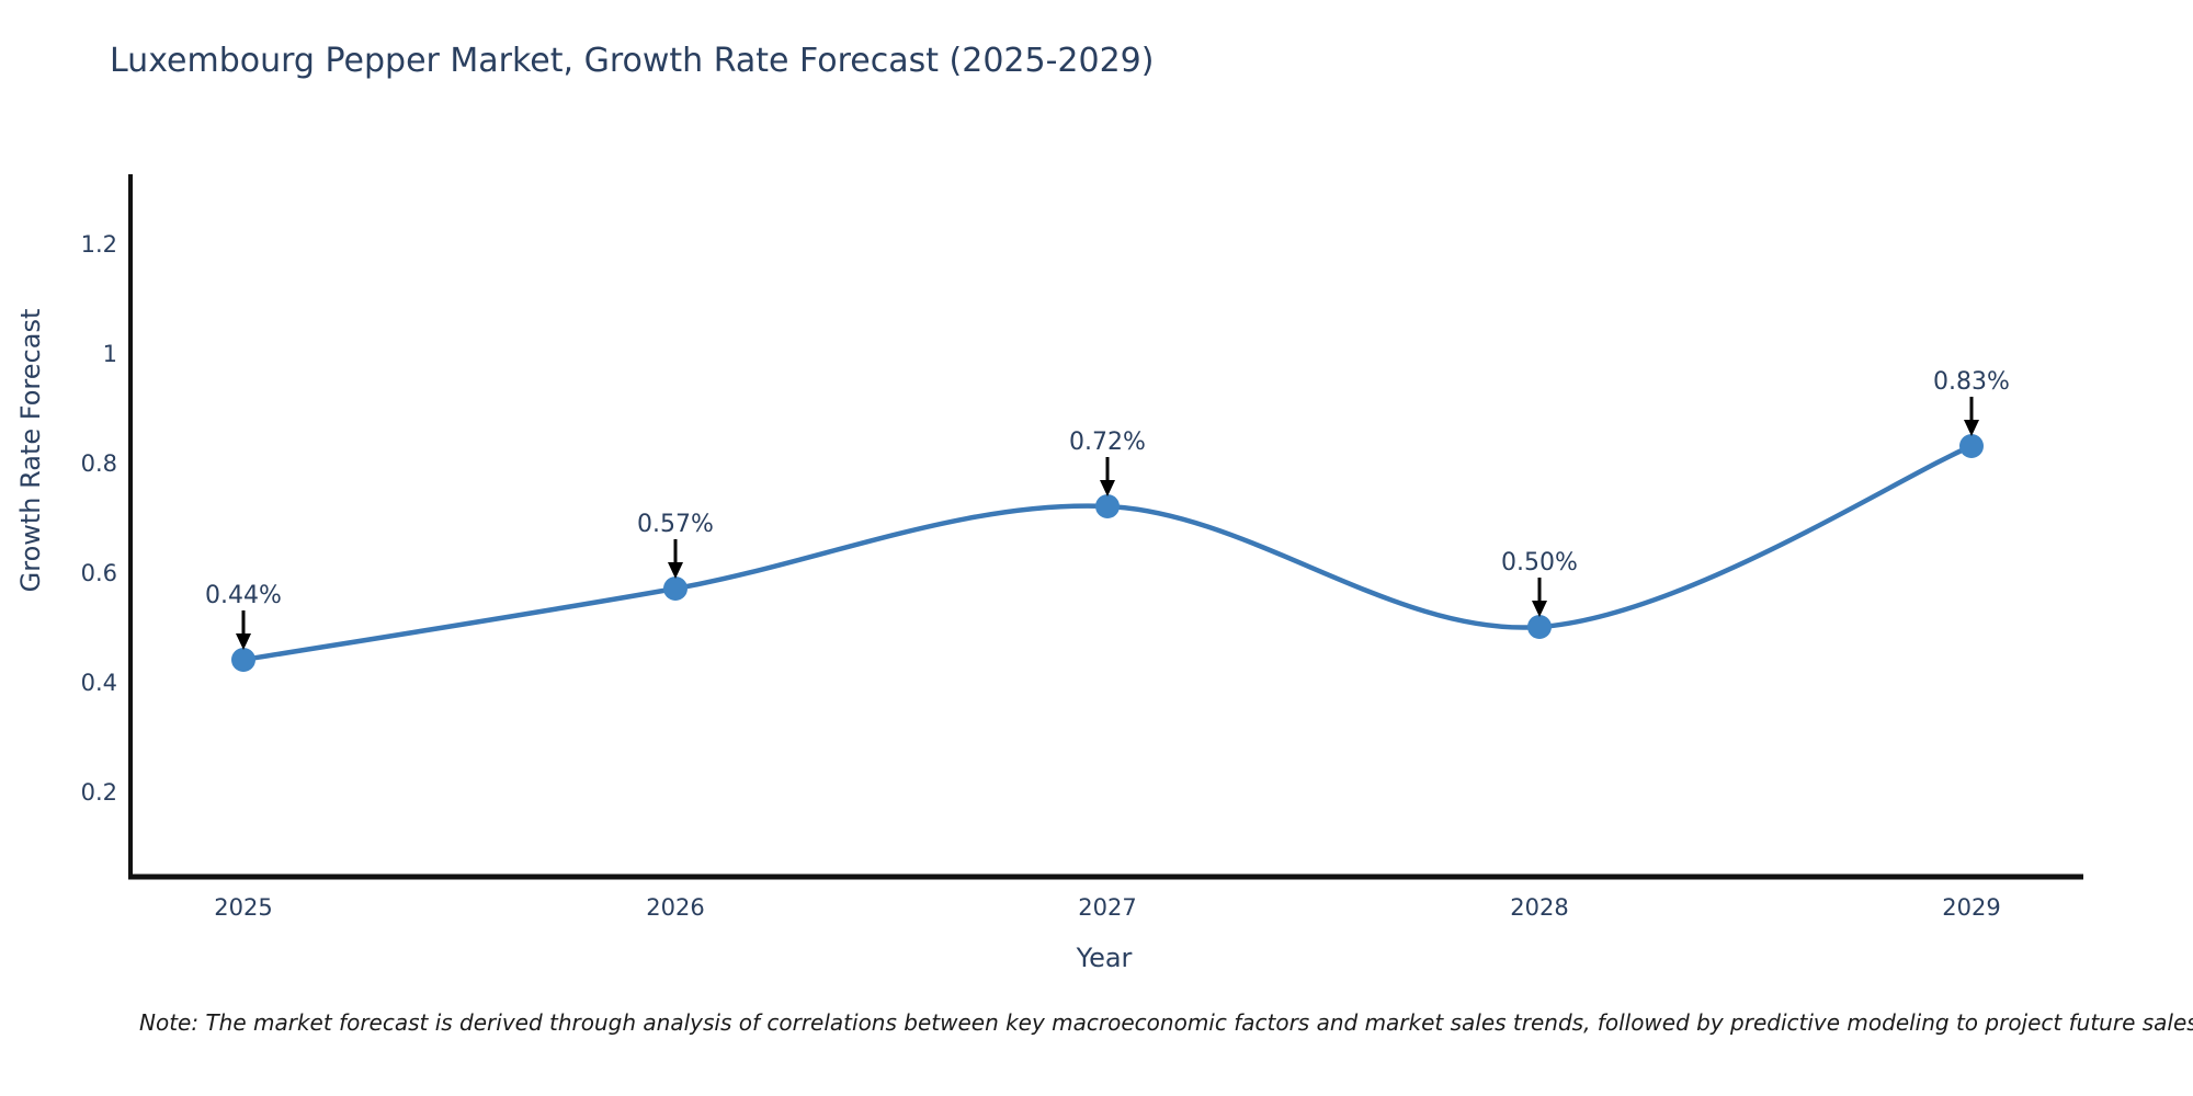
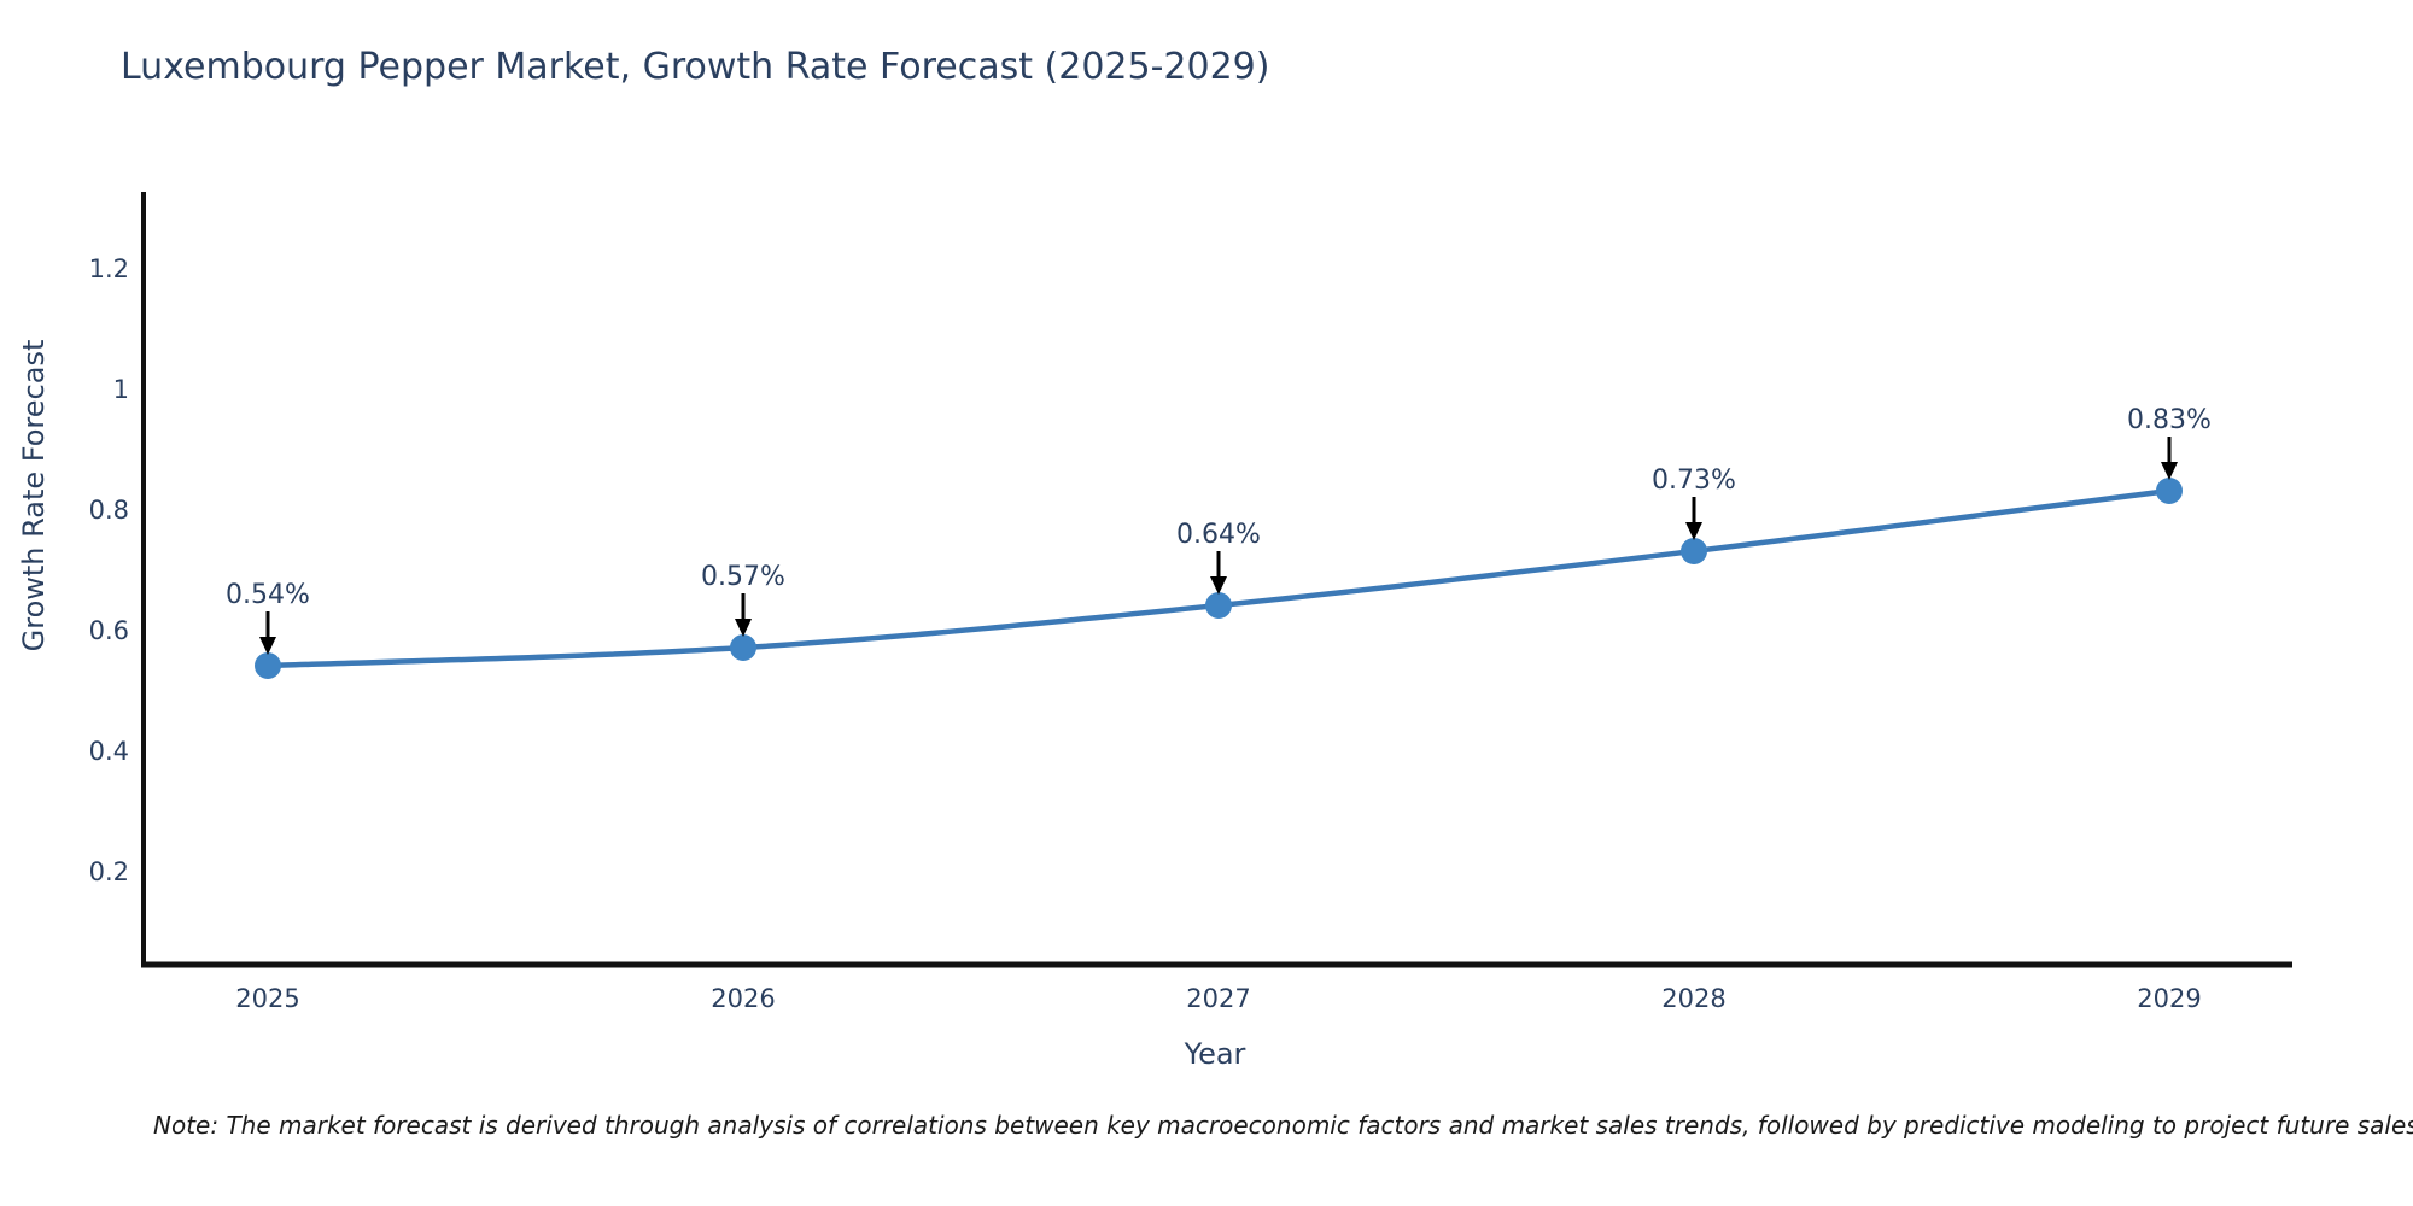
2025: 0.44% -> 0.54%
2027: 0.72% -> 0.64%
2028: 0.50% -> 0.73%
